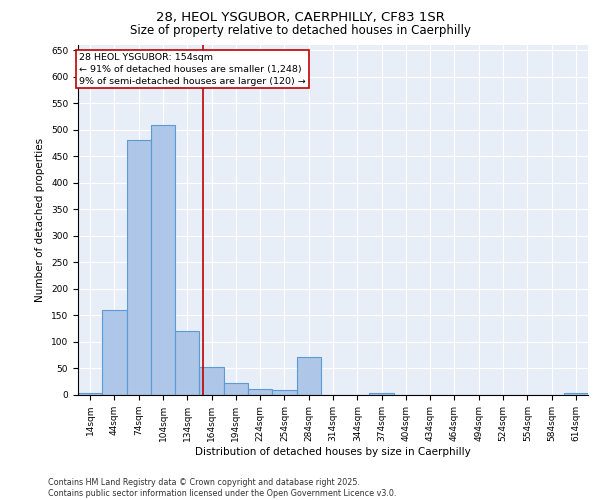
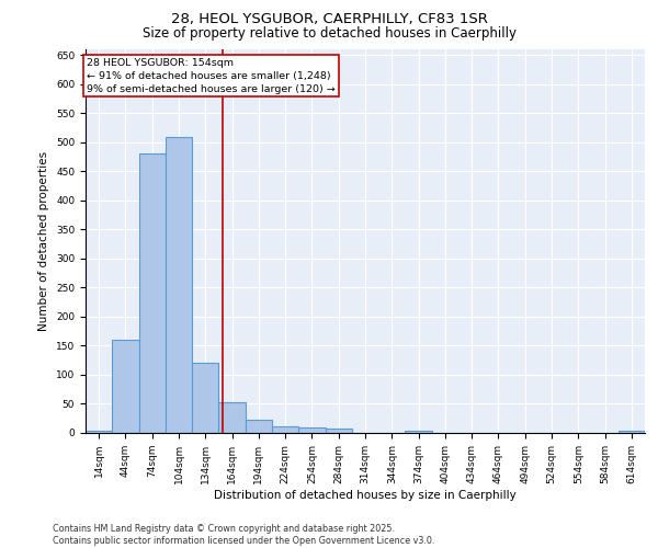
284sqm: 72 -> 7
